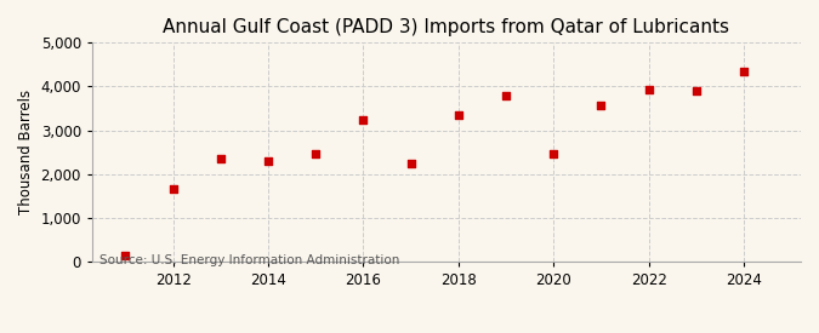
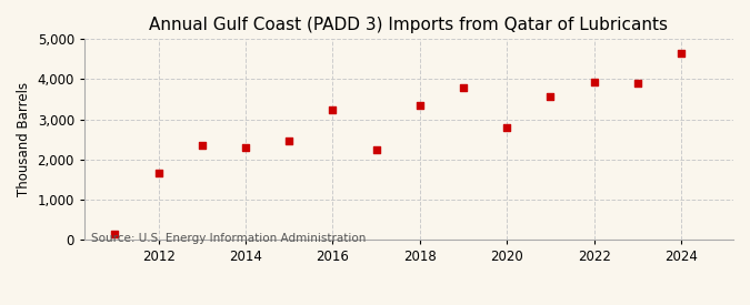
2020: 2,450 -> 2,800
2024: 4,350 -> 4,650
